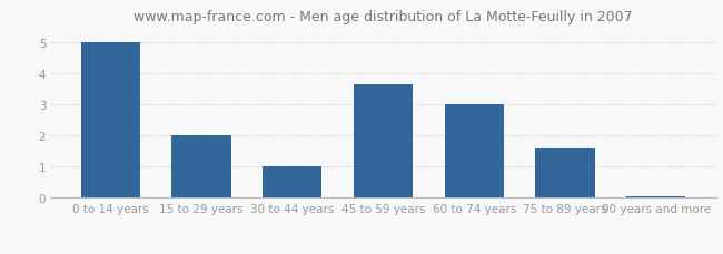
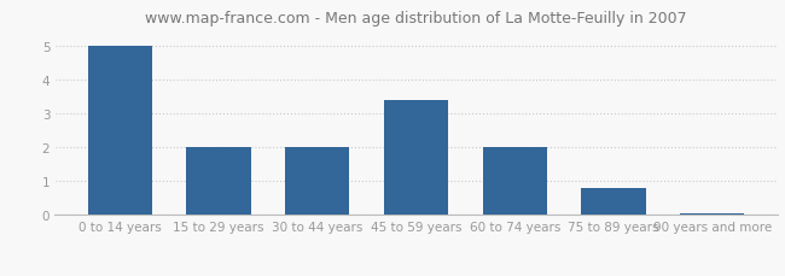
30 to 44 years: 1.00 -> 2.00
45 to 59 years: 3.65 -> 3.40
60 to 74 years: 3.00 -> 2.00
75 to 89 years: 1.60 -> 0.80
